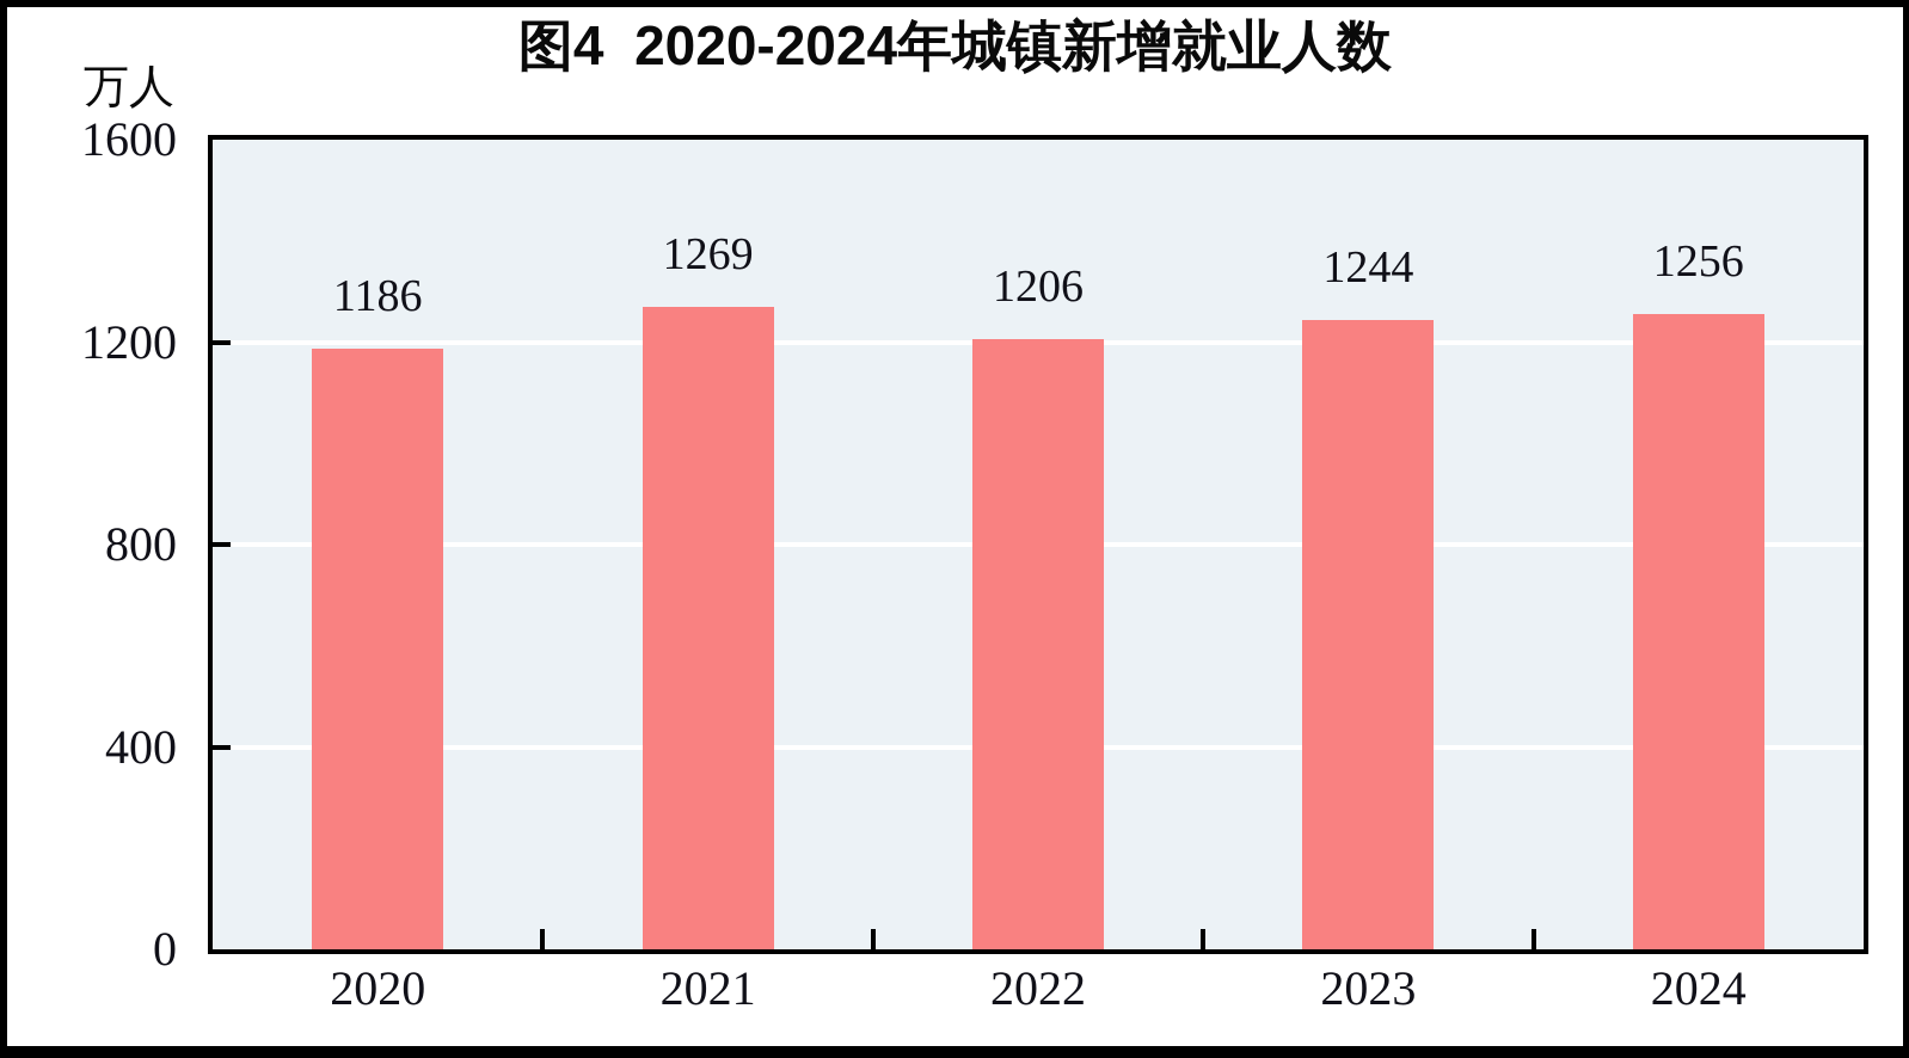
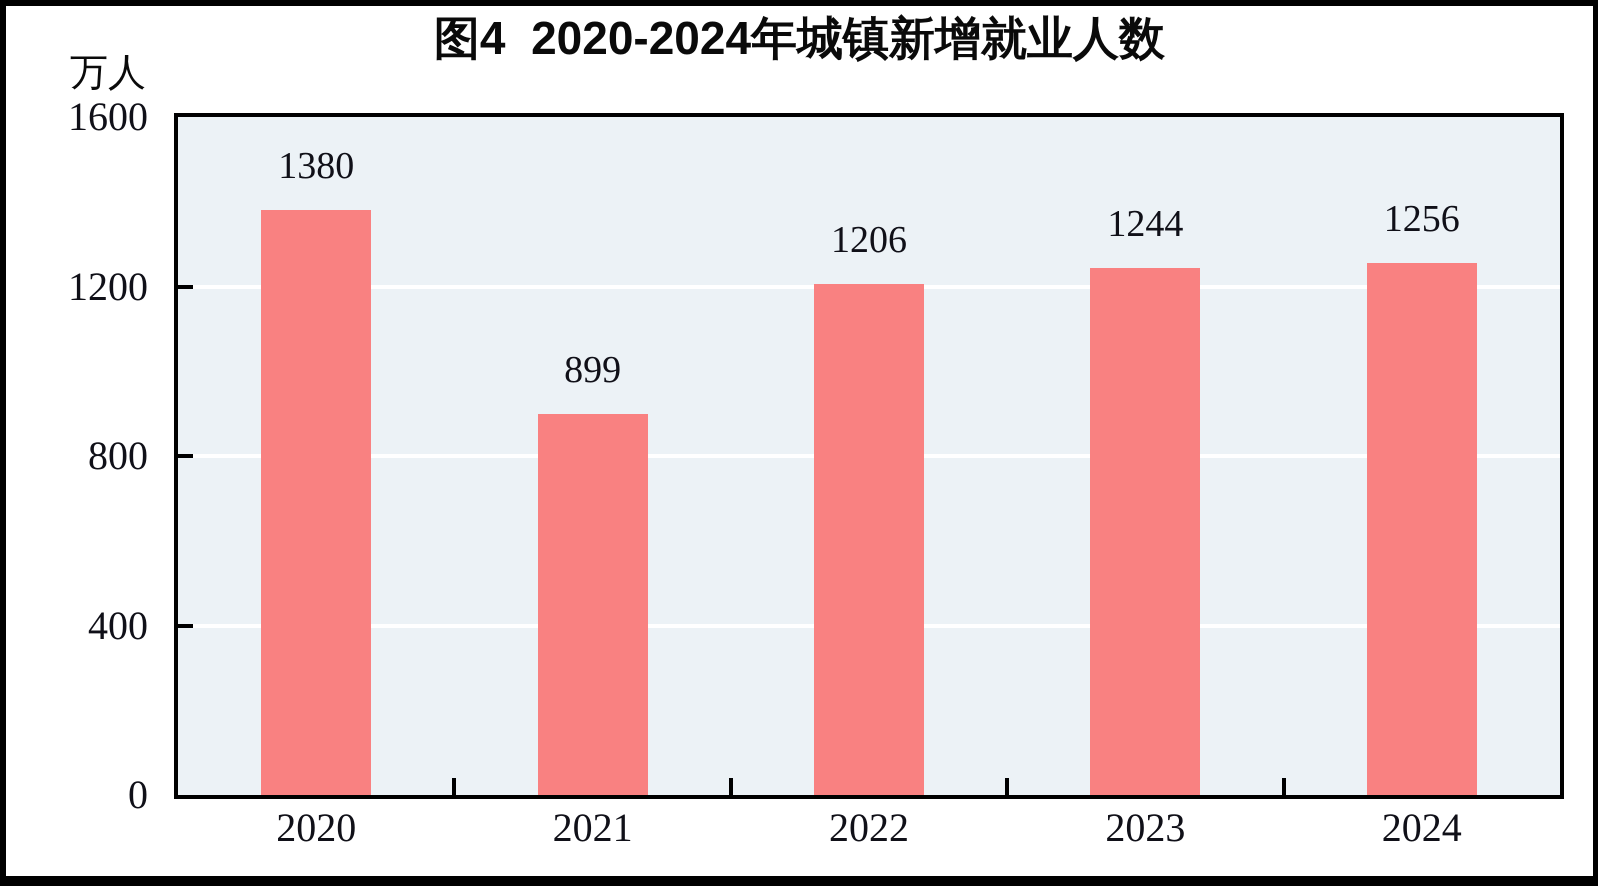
2020: 1186 -> 1380
2021: 1269 -> 899
